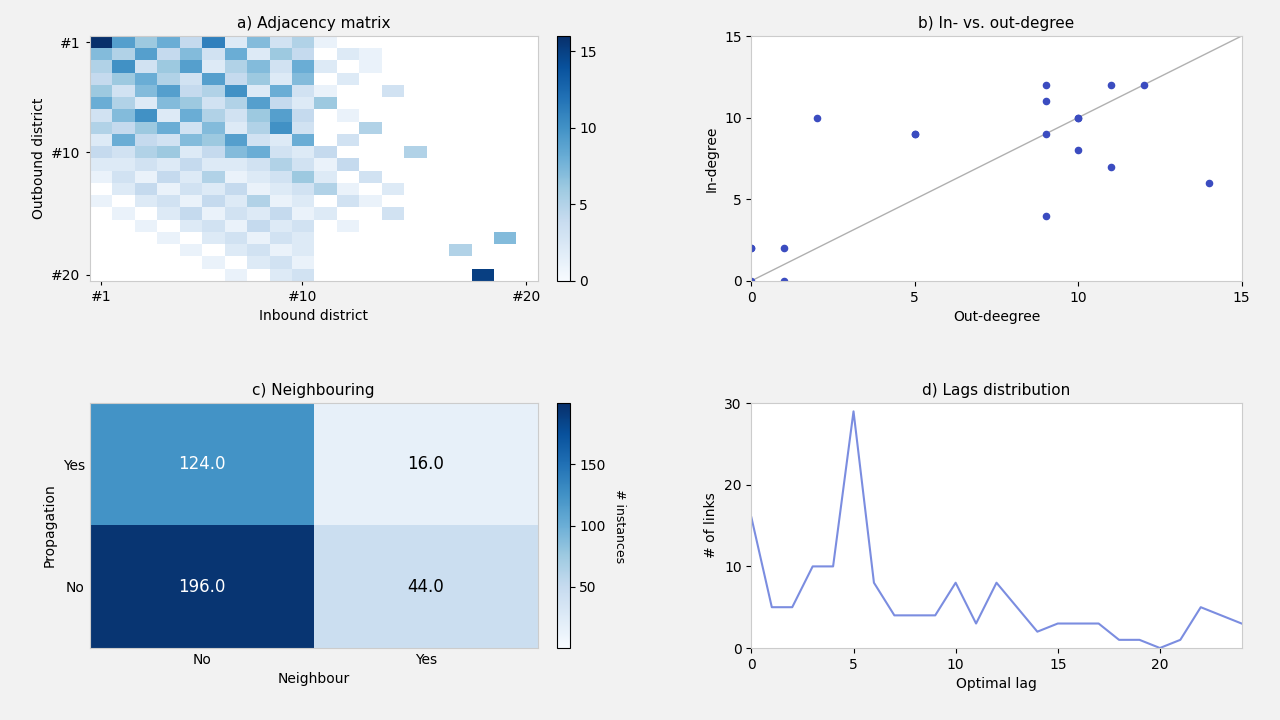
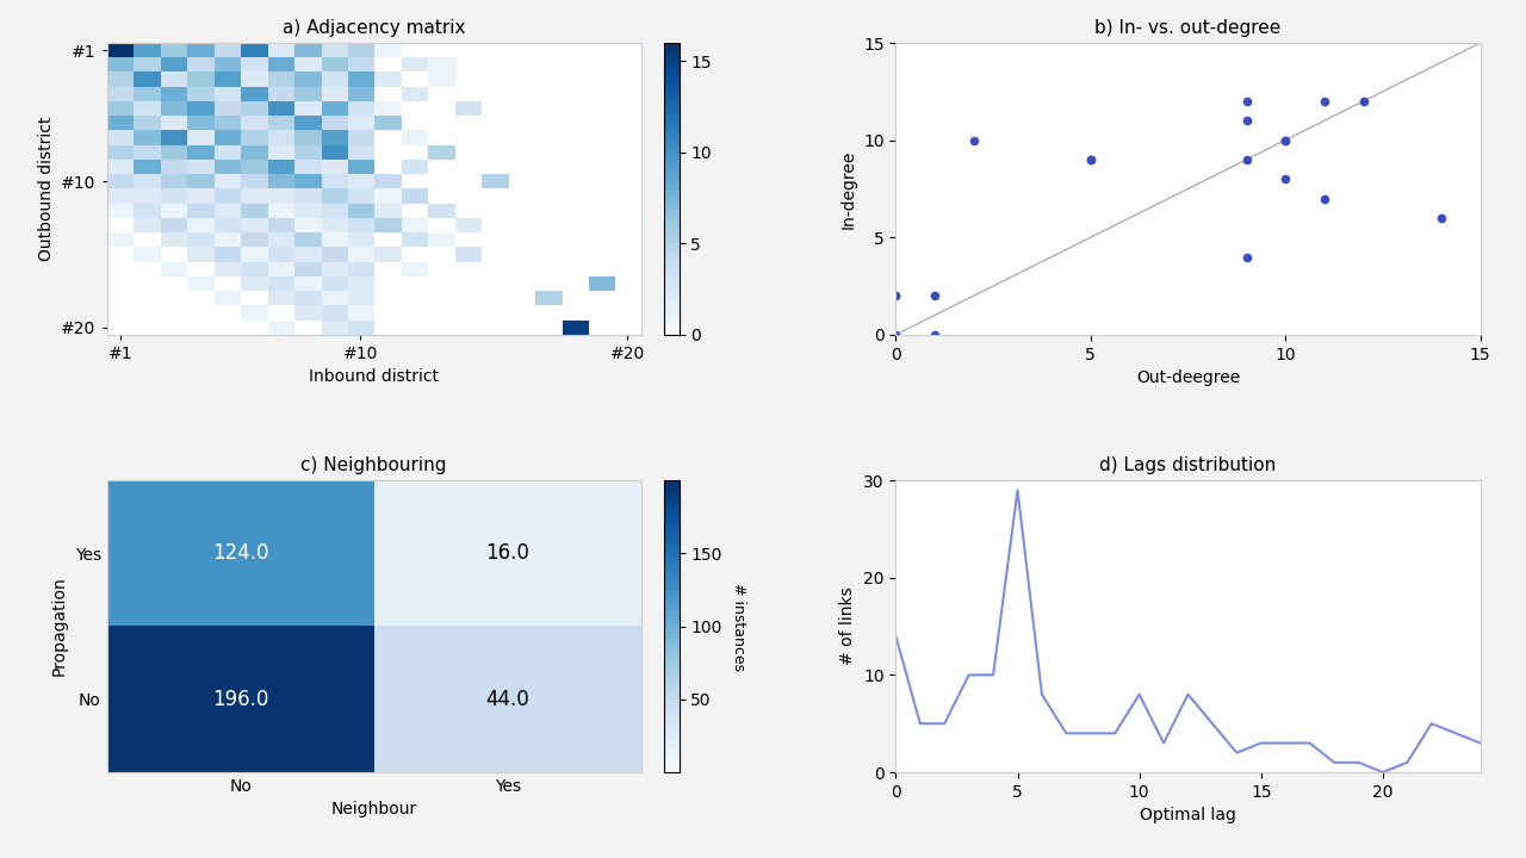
d) Lags distribution/0: 16 -> 14
